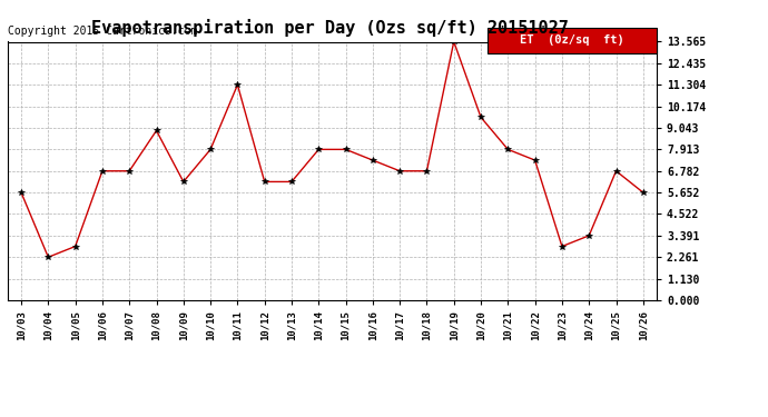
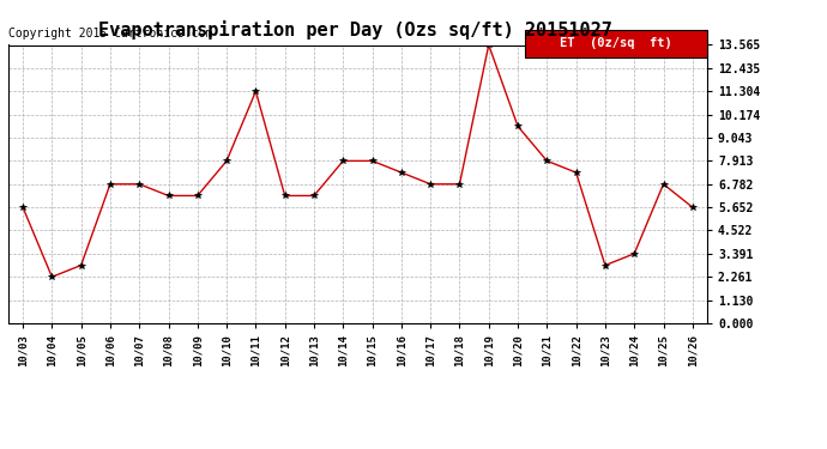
10/08: 8.9 -> 6.2
